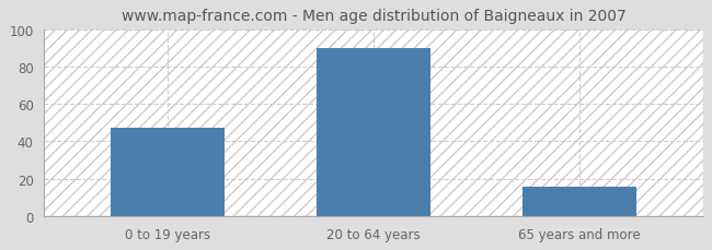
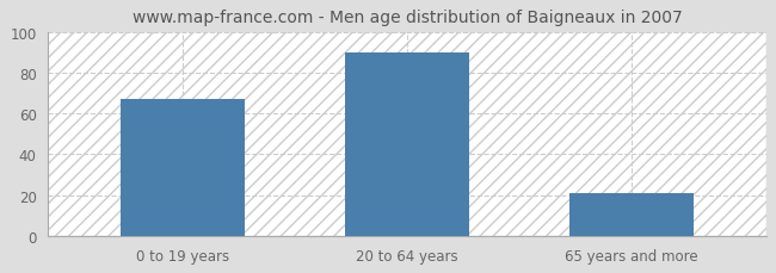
0 to 19 years: 47 -> 67
65 years and more: 16 -> 21
